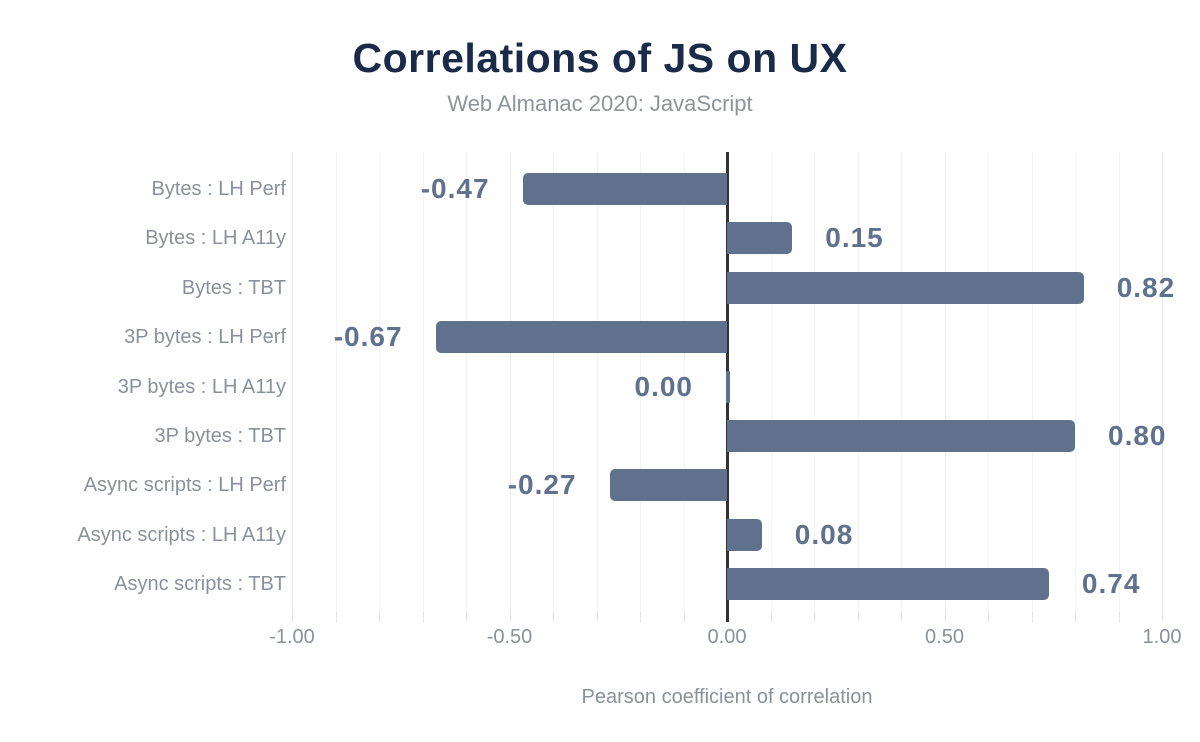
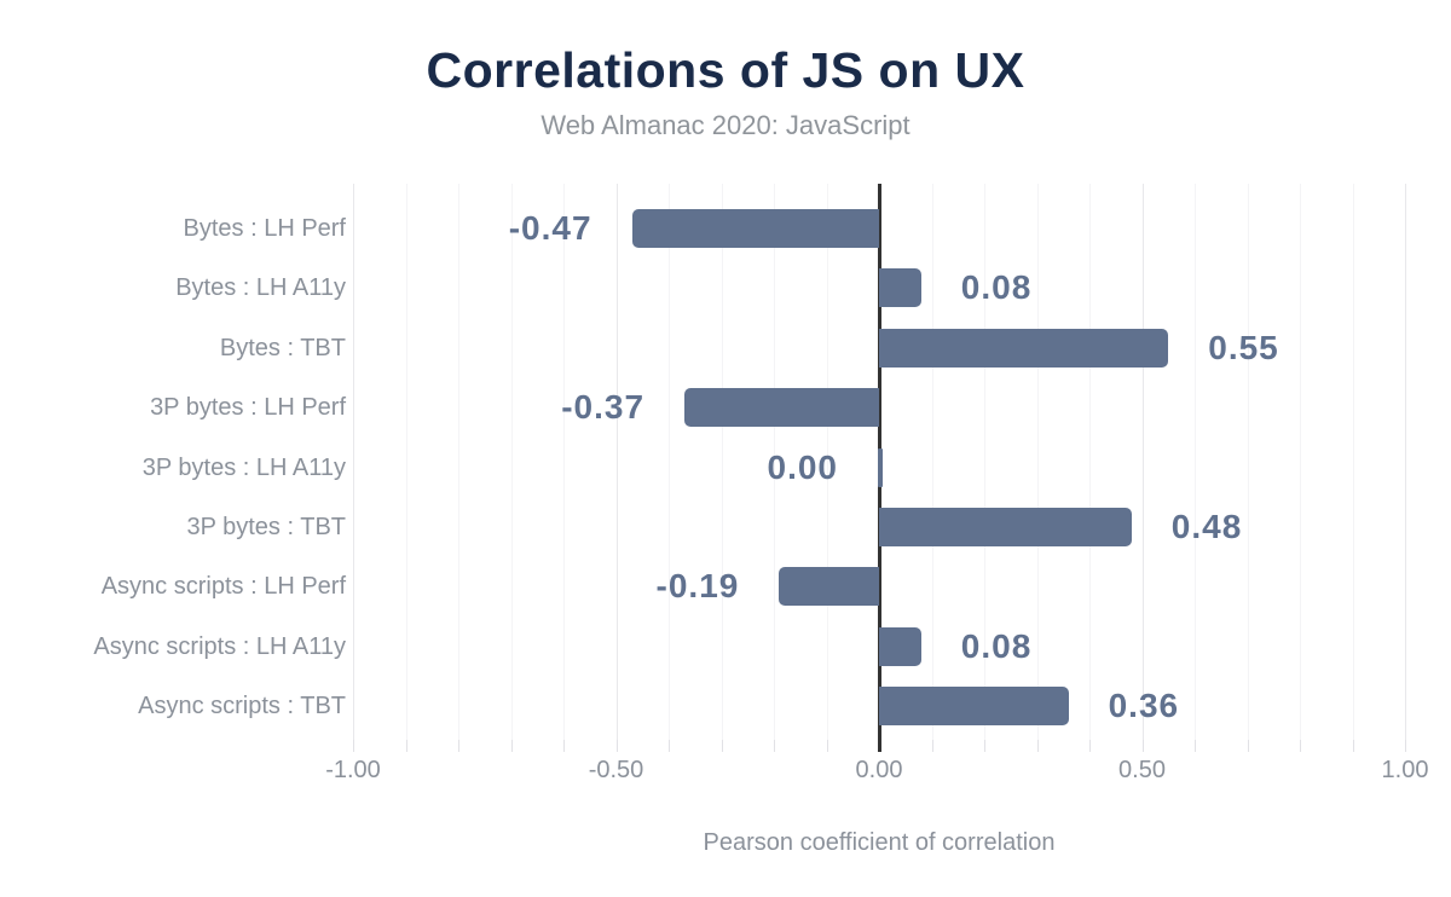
Bytes : LH A11y: 0.15 -> 0.08
Bytes : TBT: 0.82 -> 0.55
3P bytes : LH Perf: -0.67 -> -0.37
3P bytes : TBT: 0.80 -> 0.48
Async scripts : LH Perf: -0.27 -> -0.19
Async scripts : TBT: 0.74 -> 0.36
